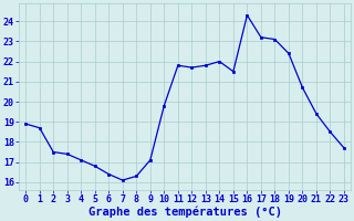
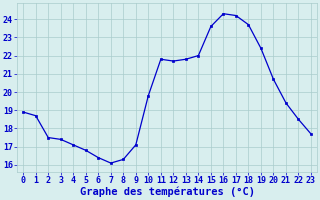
15: 21.5 -> 23.6
17: 23.2 -> 24.2
18: 23.1 -> 23.7
